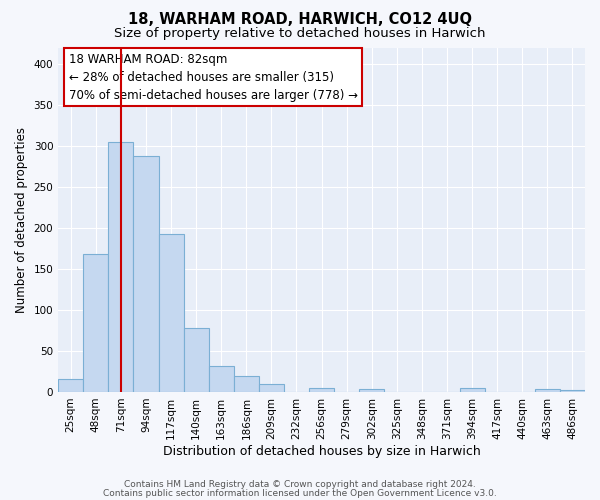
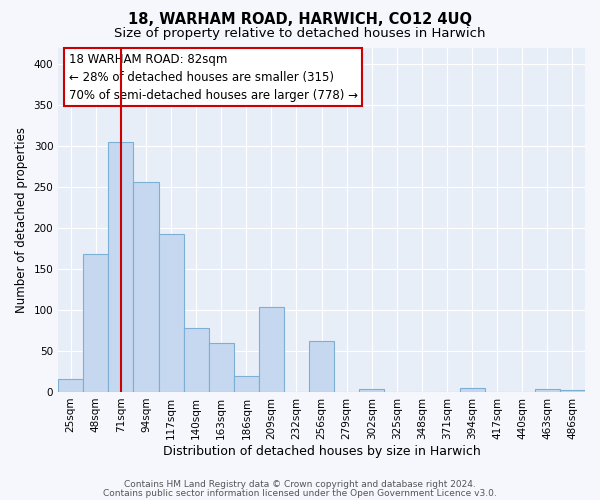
94sqm: 288 -> 256
163sqm: 32 -> 60
209sqm: 10 -> 104
256sqm: 5 -> 62
